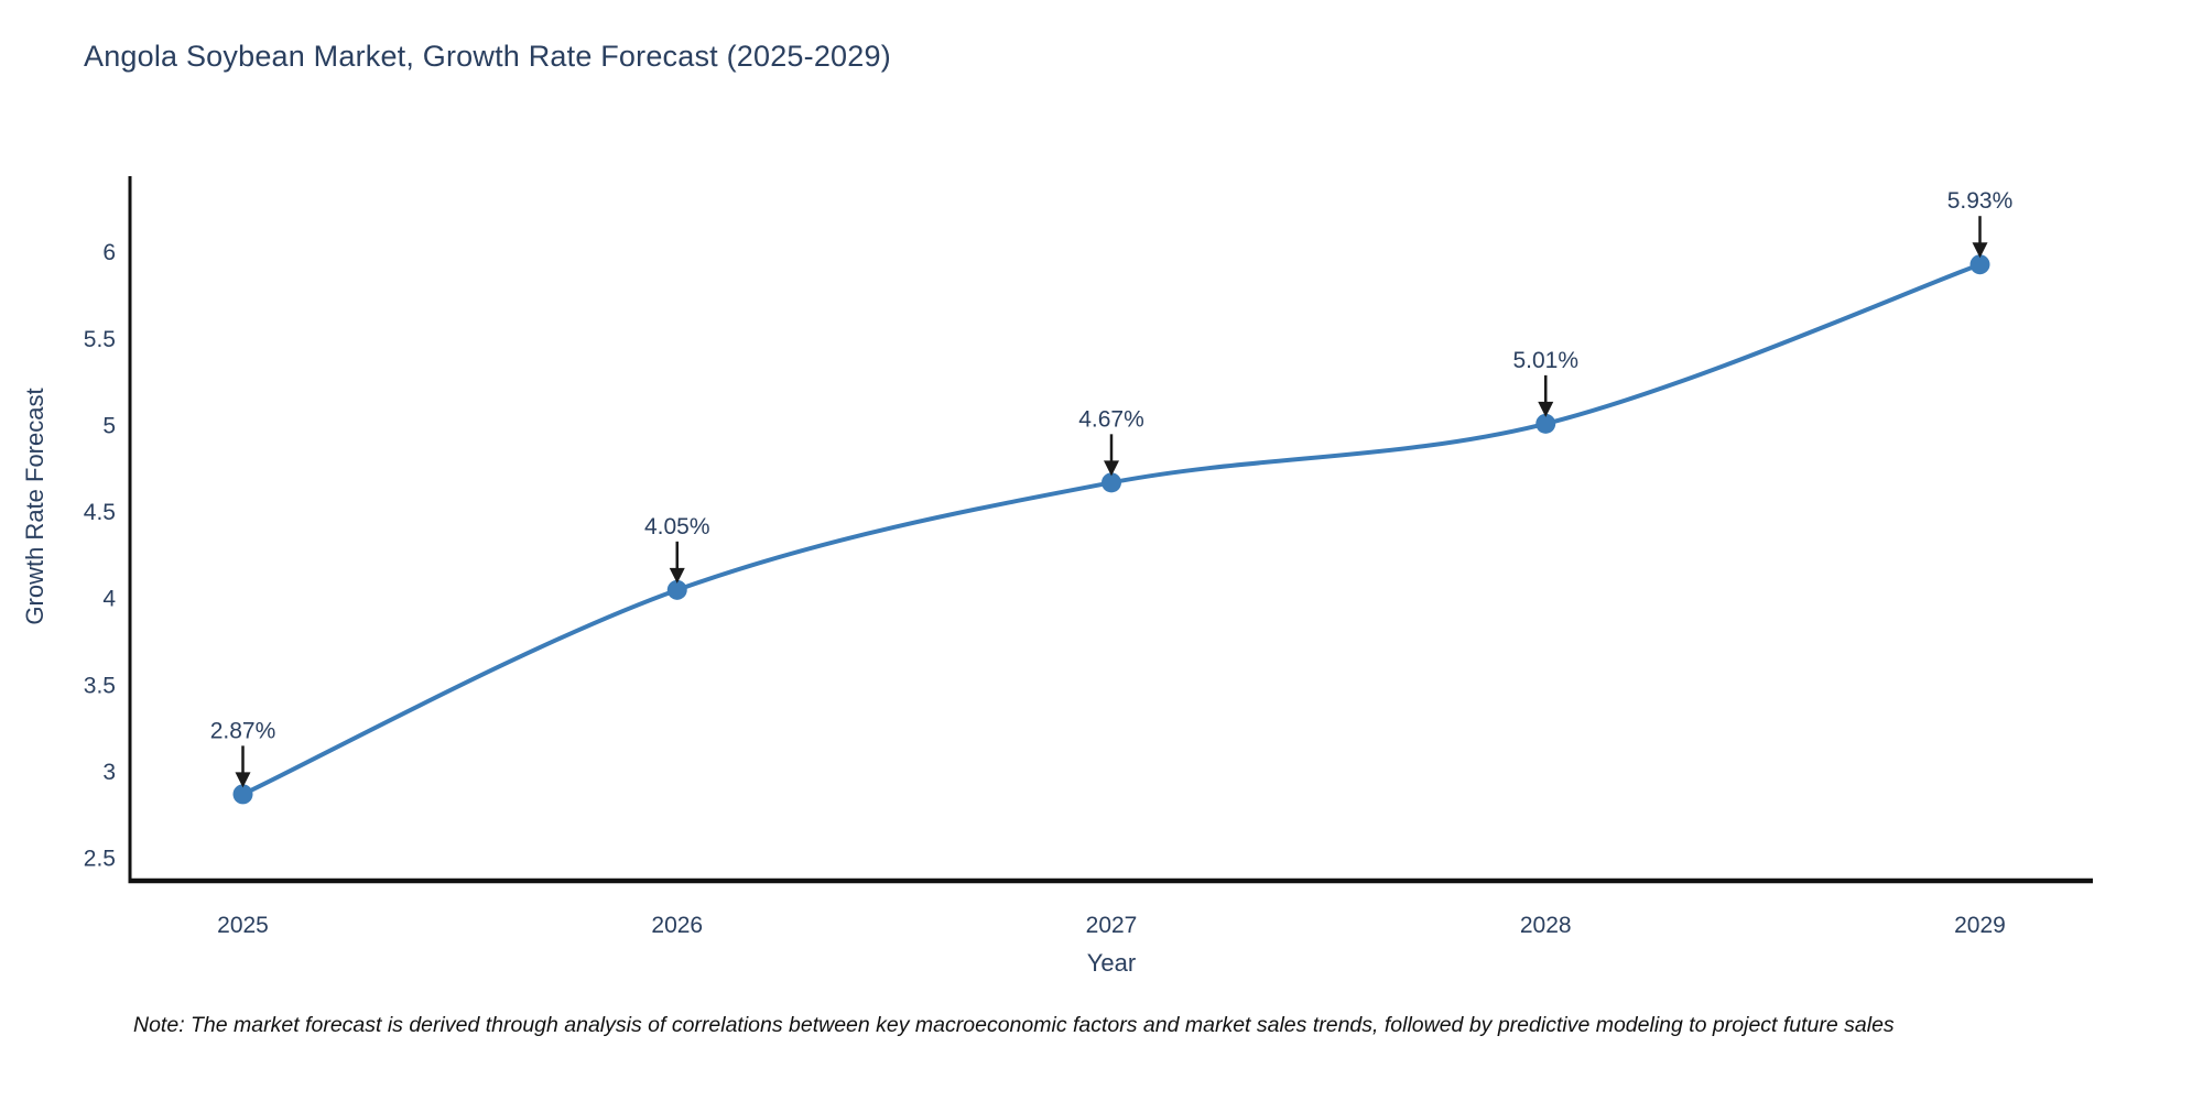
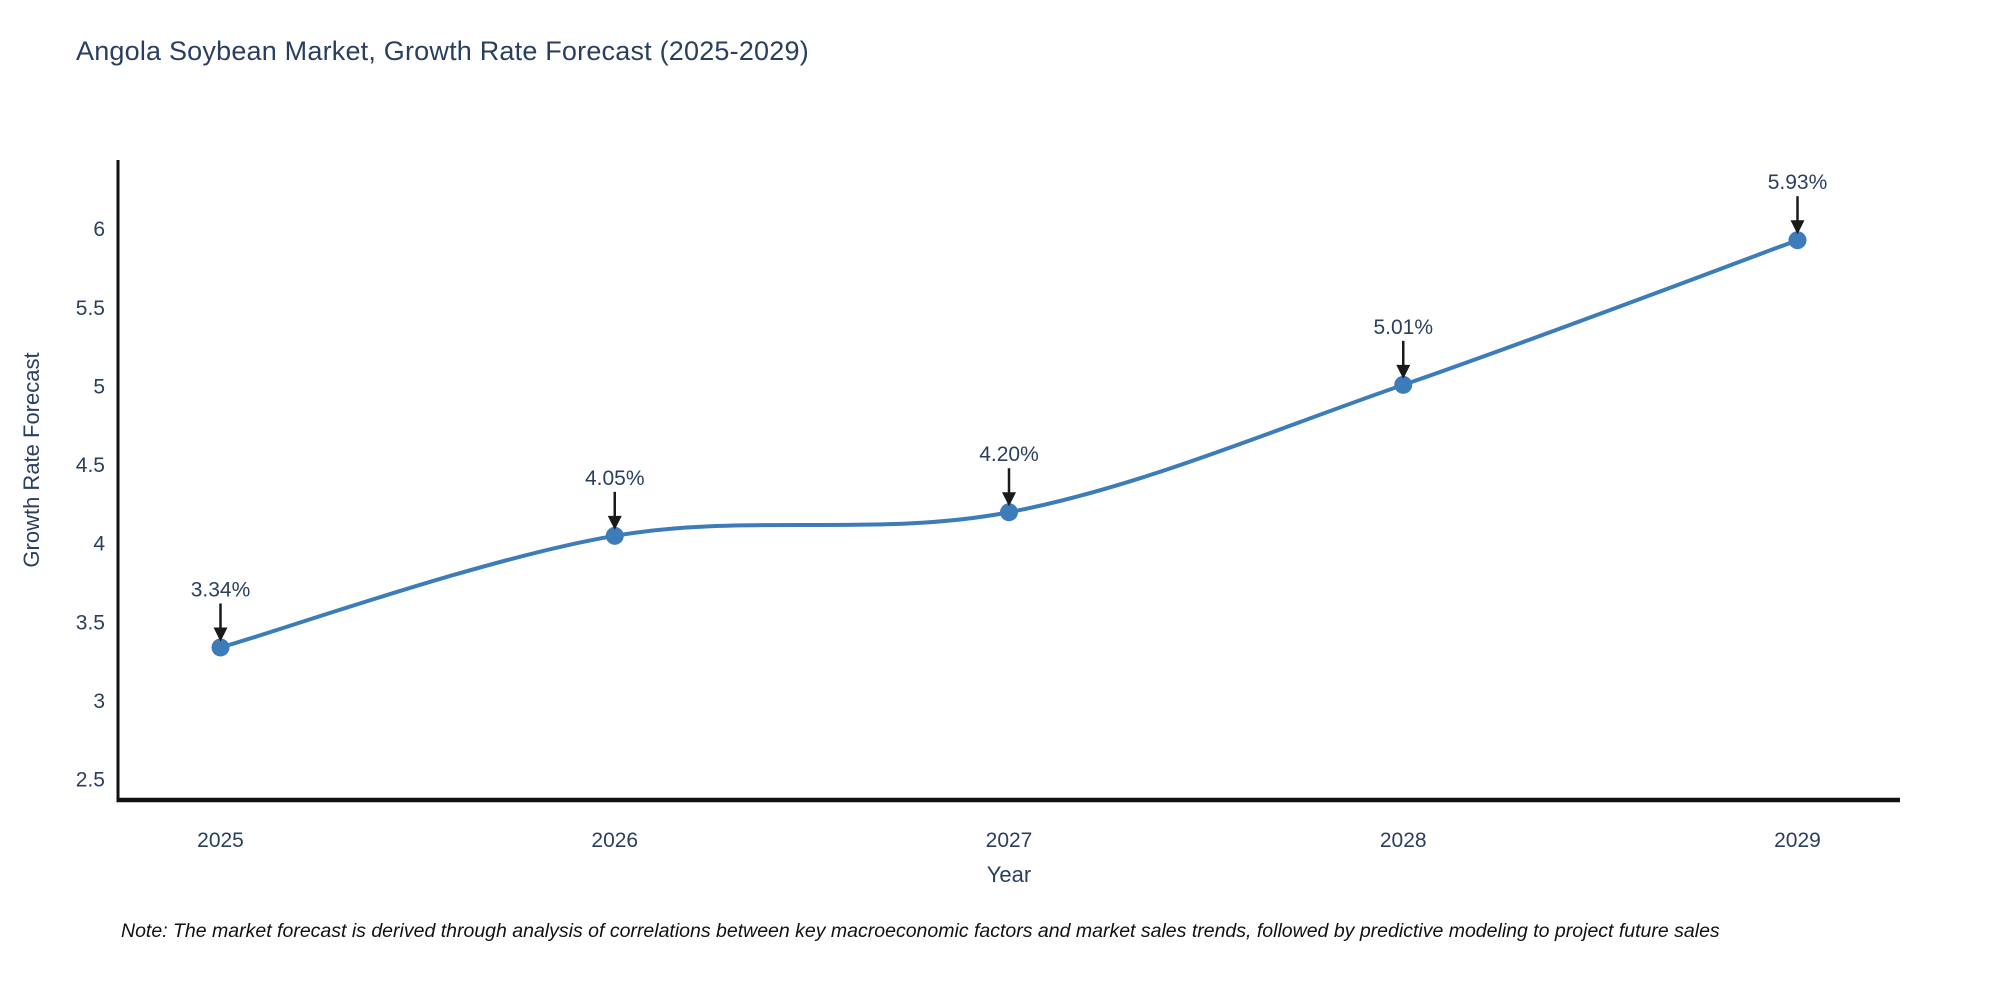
2025: 2.87% -> 3.34%
2027: 4.67% -> 4.20%
